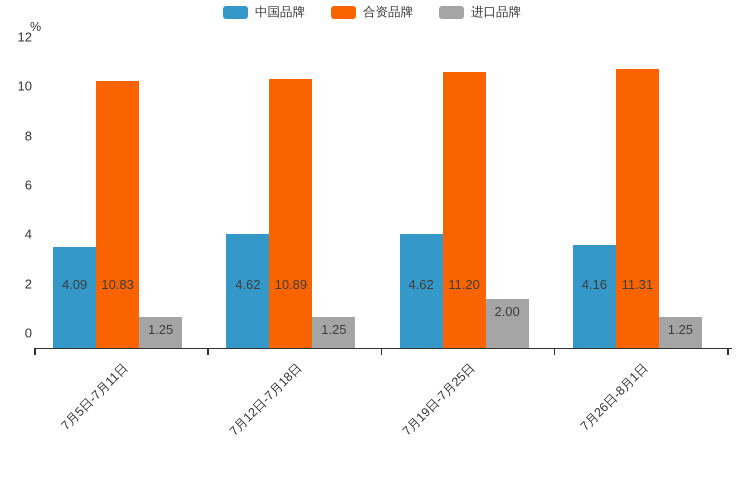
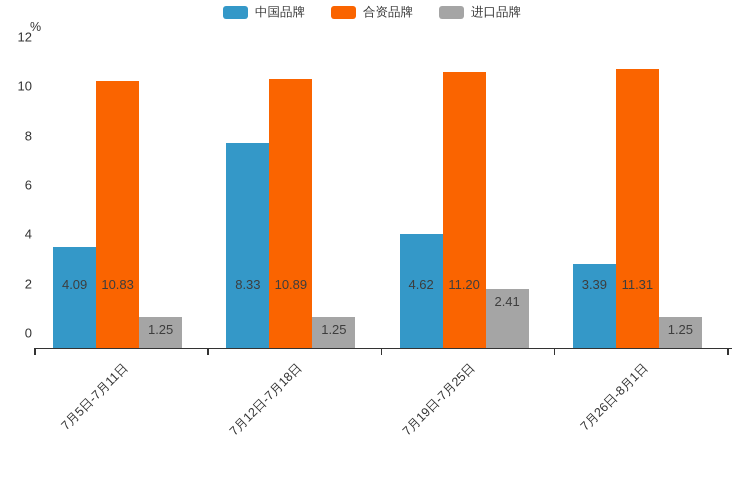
中国品牌/7月12日-7月18日: 4.62 -> 8.33
进口品牌/7月19日-7月25日: 2.00 -> 2.41
中国品牌/7月26日-8月1日: 4.16 -> 3.39
